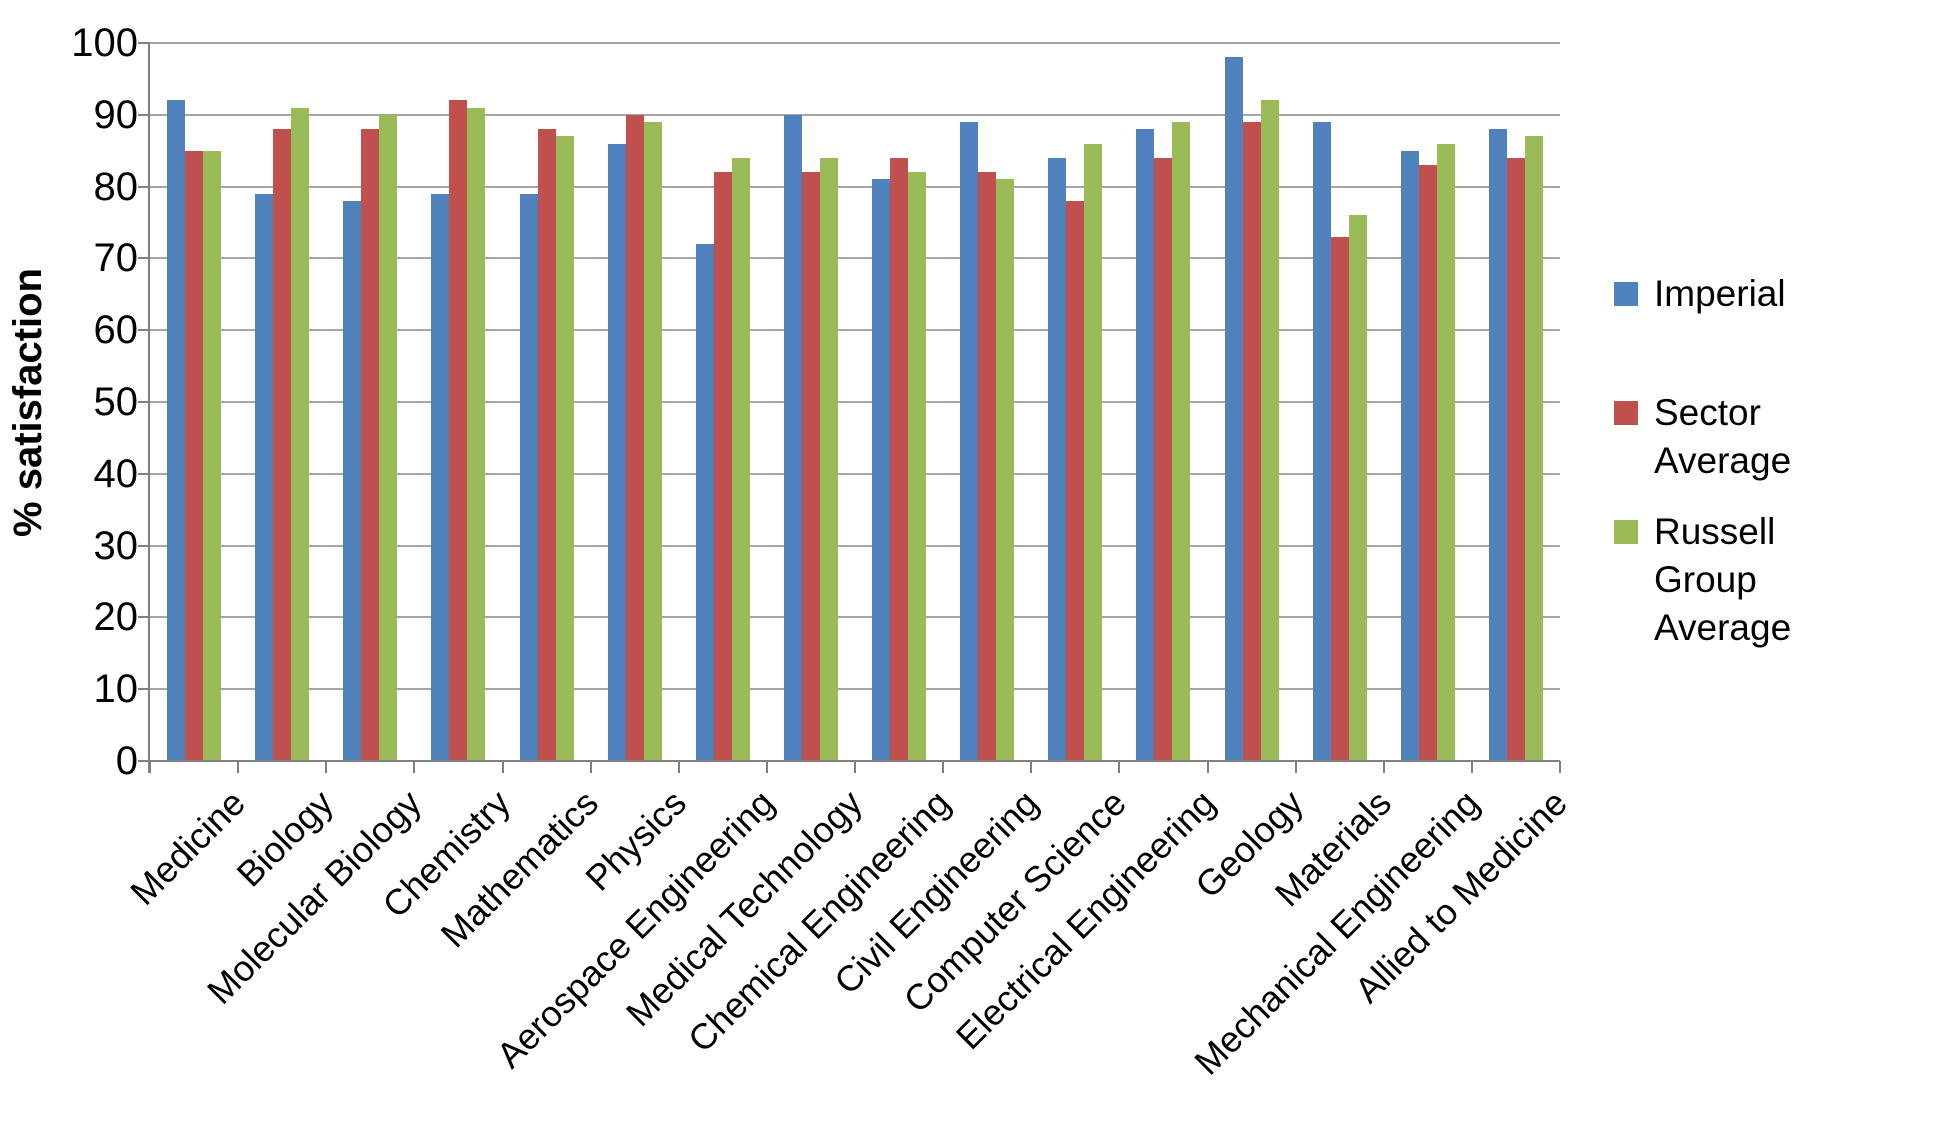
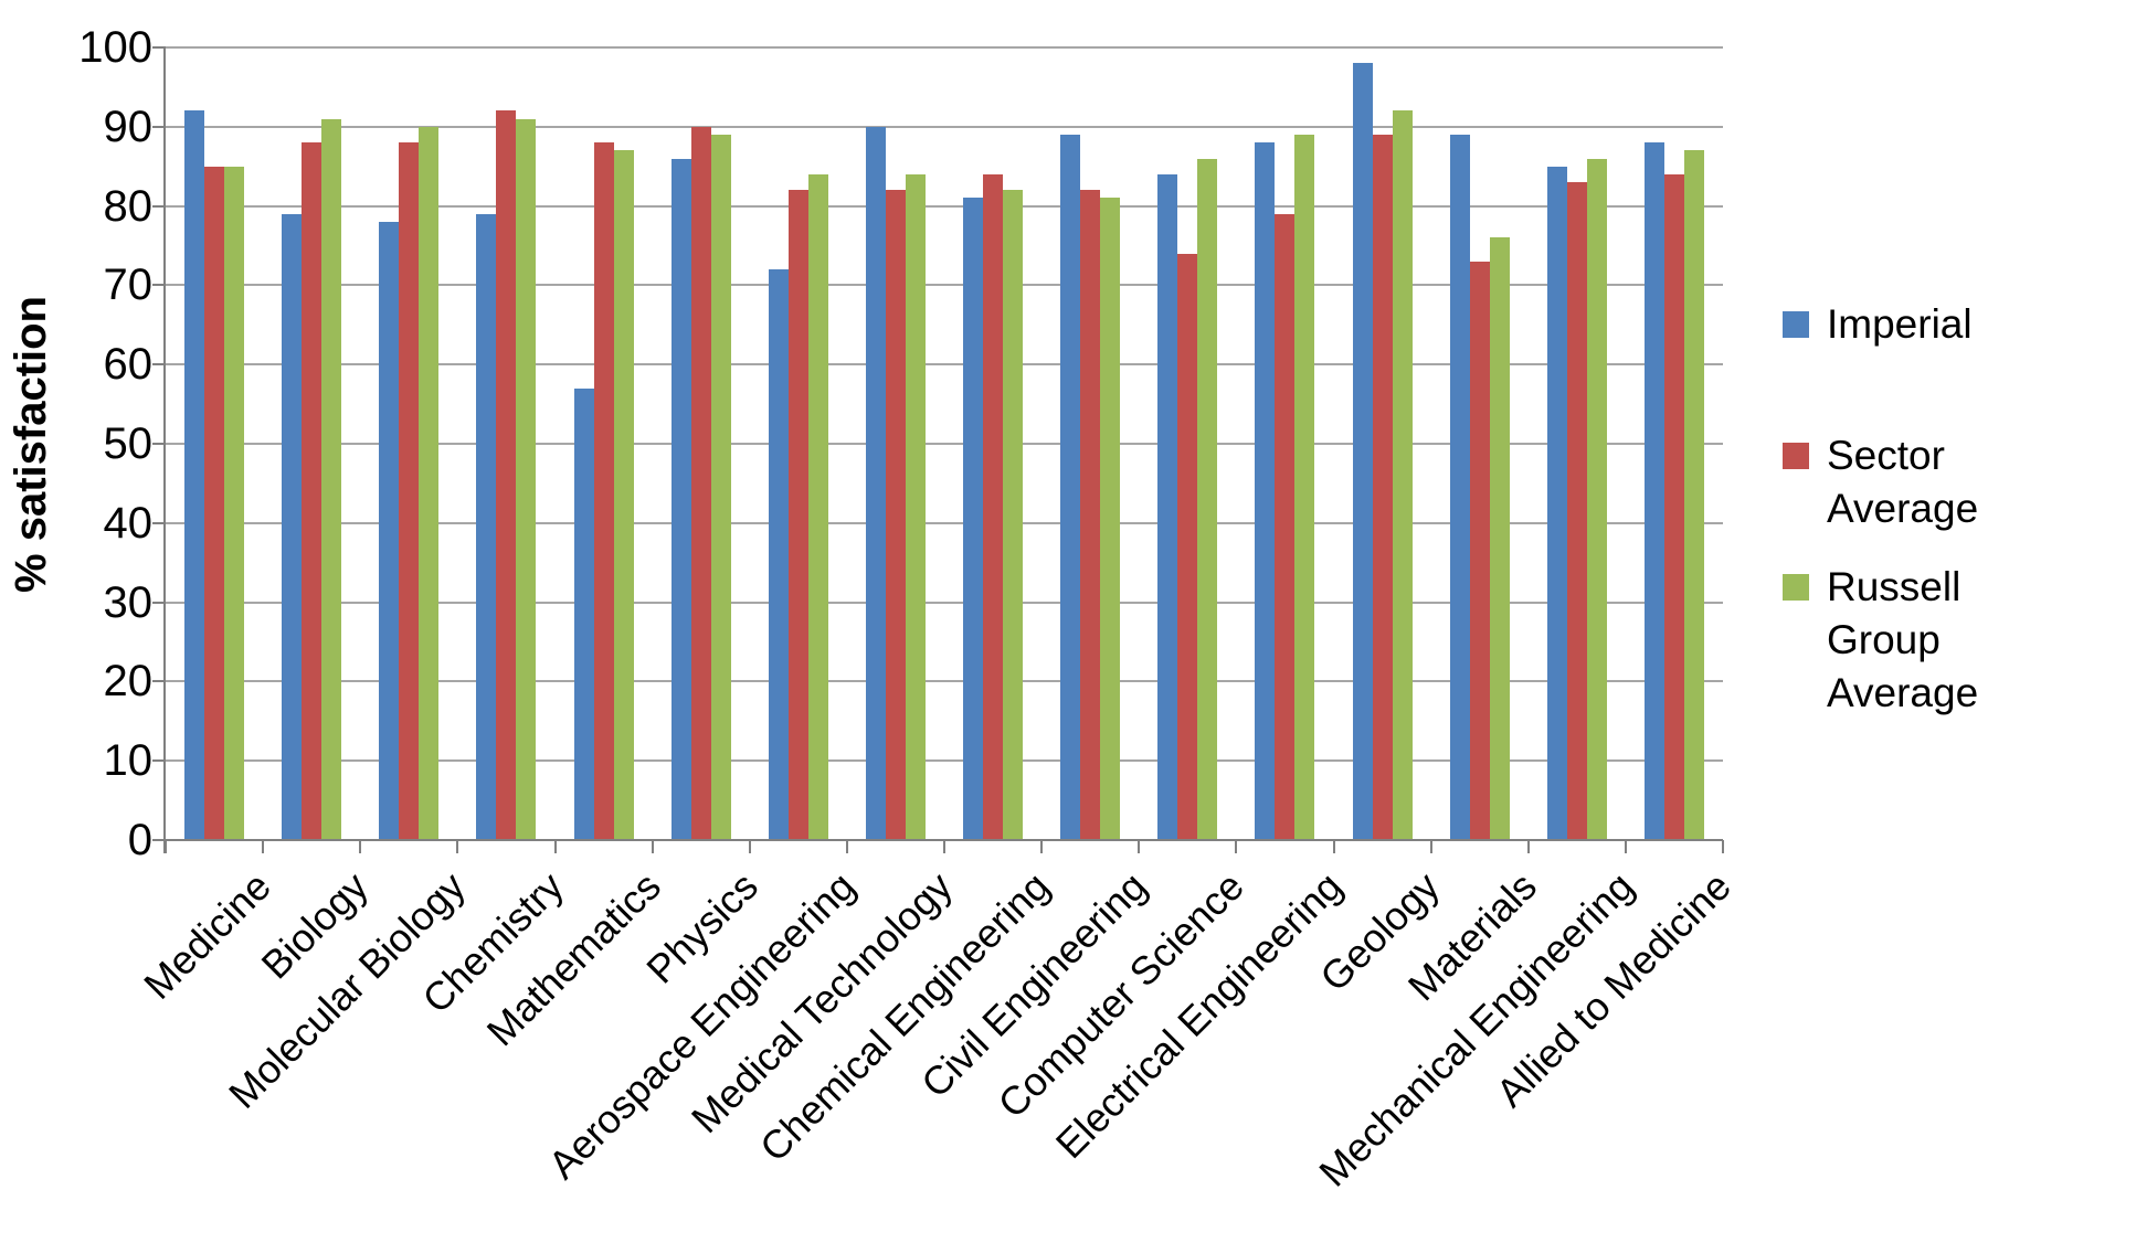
Imperial/Mathematics: 79 -> 57
Sector Average/Computer Science: 78 -> 74
Sector Average/Electrical Engineering: 84 -> 79
